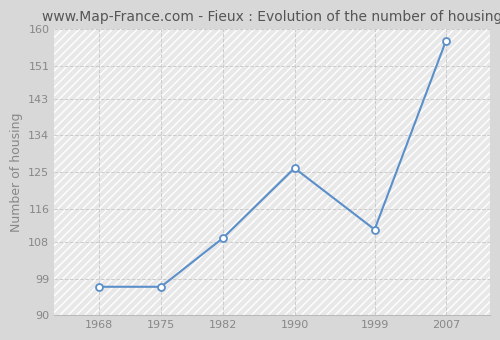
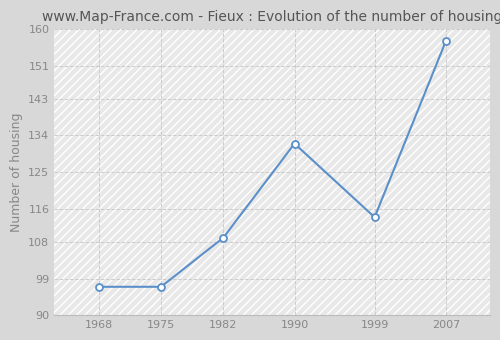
1990: 126 -> 132
1999: 111 -> 114
